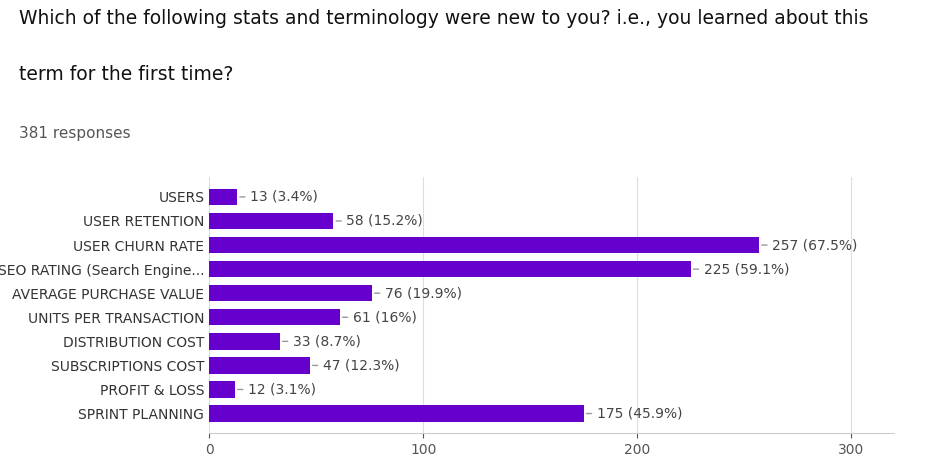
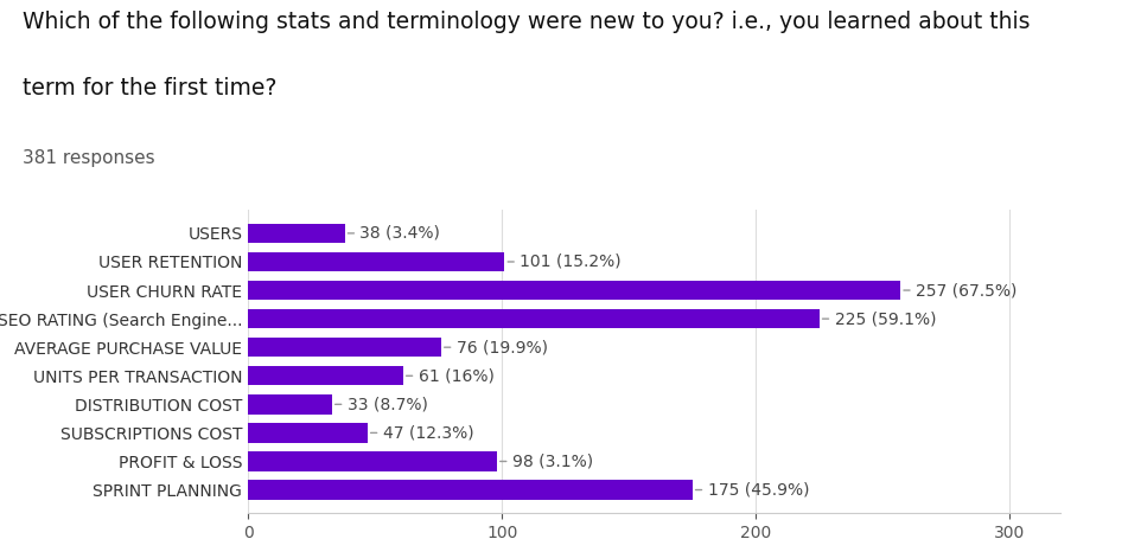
USERS: 13 -> 38
USER RETENTION: 58 -> 101
PROFIT & LOSS: 12 -> 98
